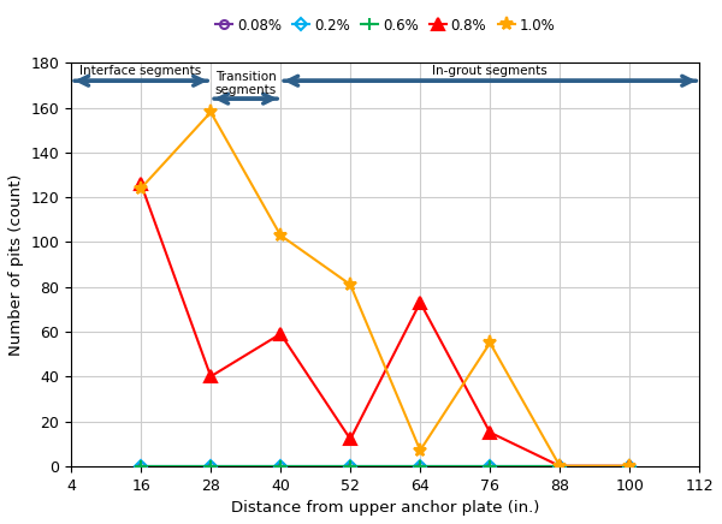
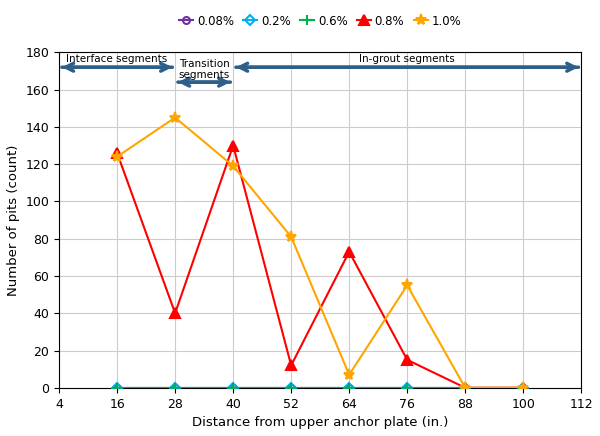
1.0%/28: 158 -> 145
0.8%/40: 59 -> 130
1.0%/40: 103 -> 119
